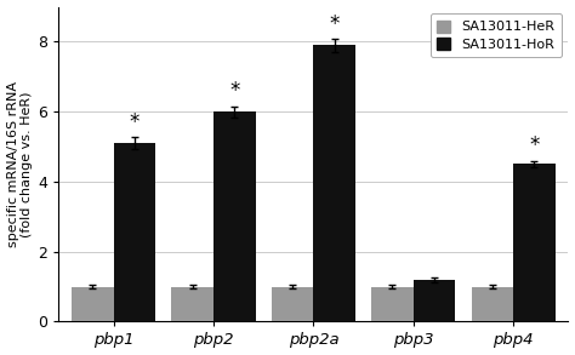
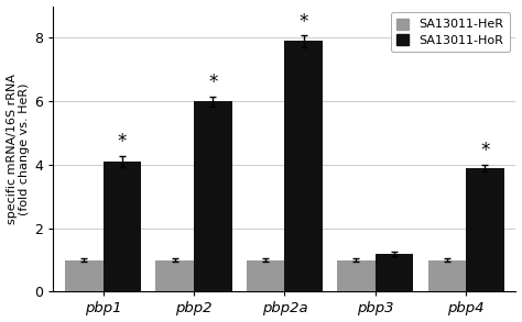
SA13011-HoR/pbp1: 5.1 -> 4.1
SA13011-HoR/pbp4: 4.5 -> 3.9
